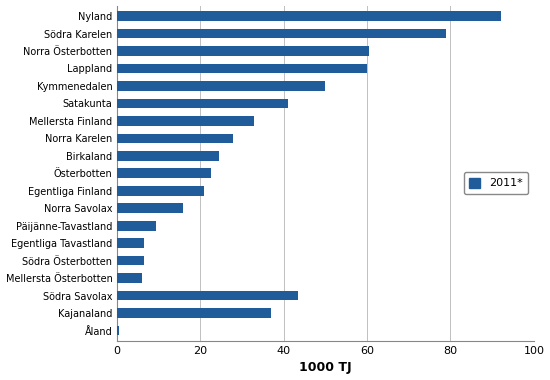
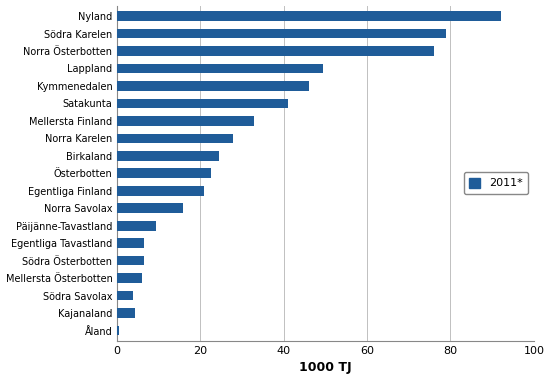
Norra Österbotten: 60.5 -> 76.0
Lappland: 60.0 -> 49.5
Kymmenedalen: 50.0 -> 46.0
Södra Savolax: 43.5 -> 4.0
Kajanaland: 37.0 -> 4.5
